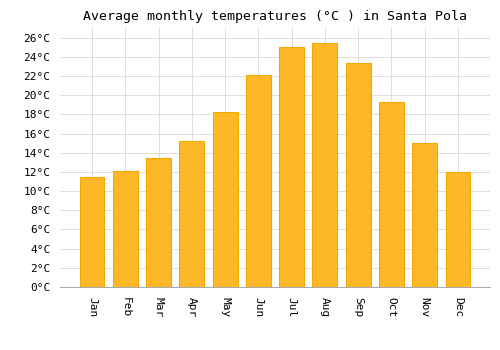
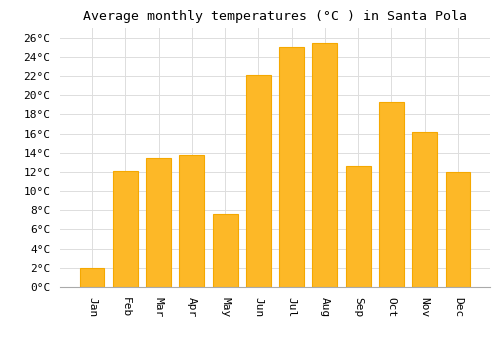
Jan: 11.5°C -> 2.0°C
Apr: 15.2°C -> 13.8°C
May: 18.2°C -> 7.6°C
Sep: 23.4°C -> 12.6°C
Nov: 15.0°C -> 16.2°C
